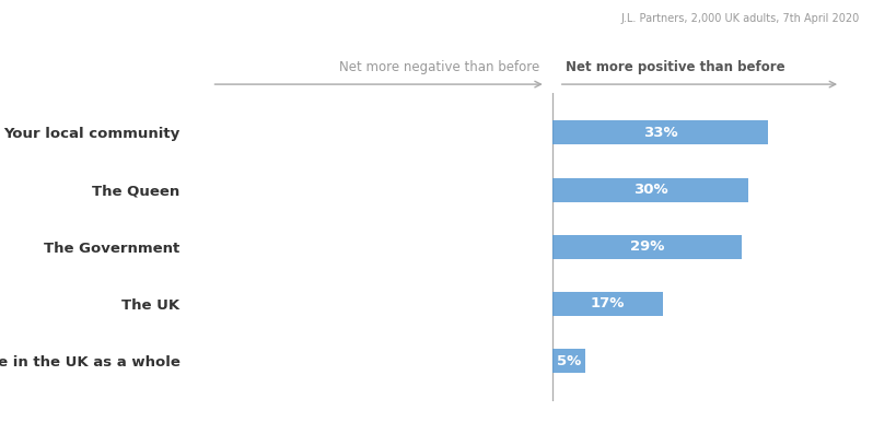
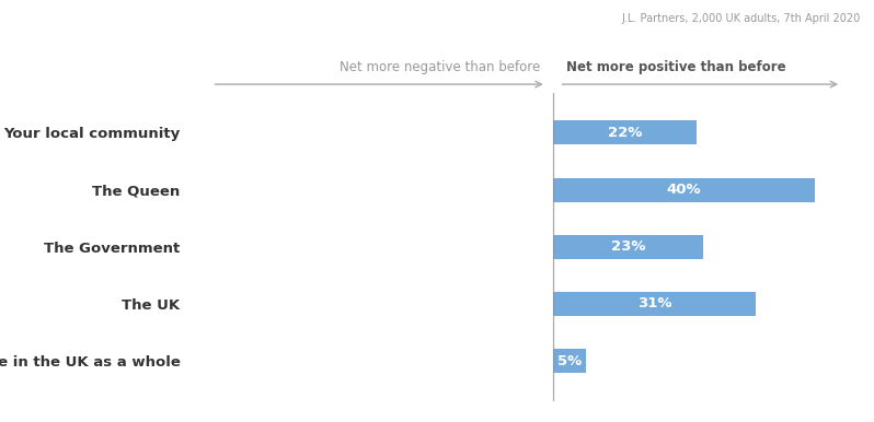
Your local community: 33% -> 22%
The Queen: 30% -> 40%
The Government: 29% -> 23%
The UK: 17% -> 31%
